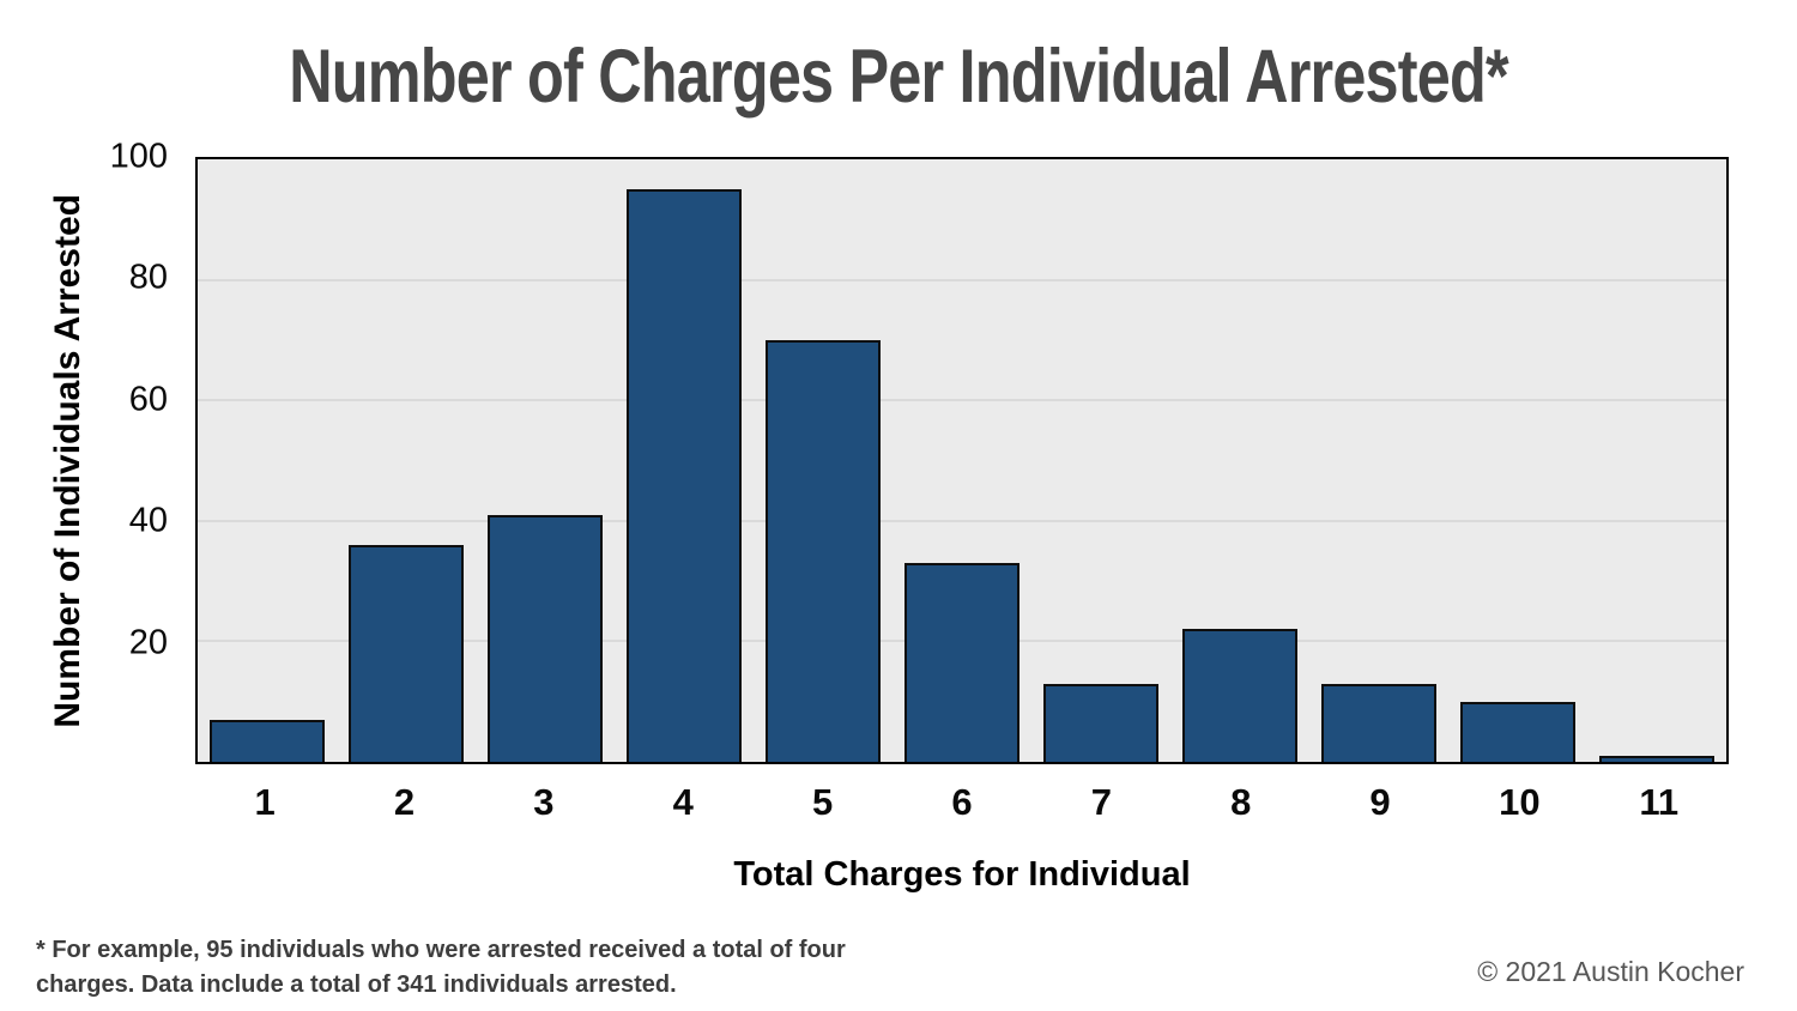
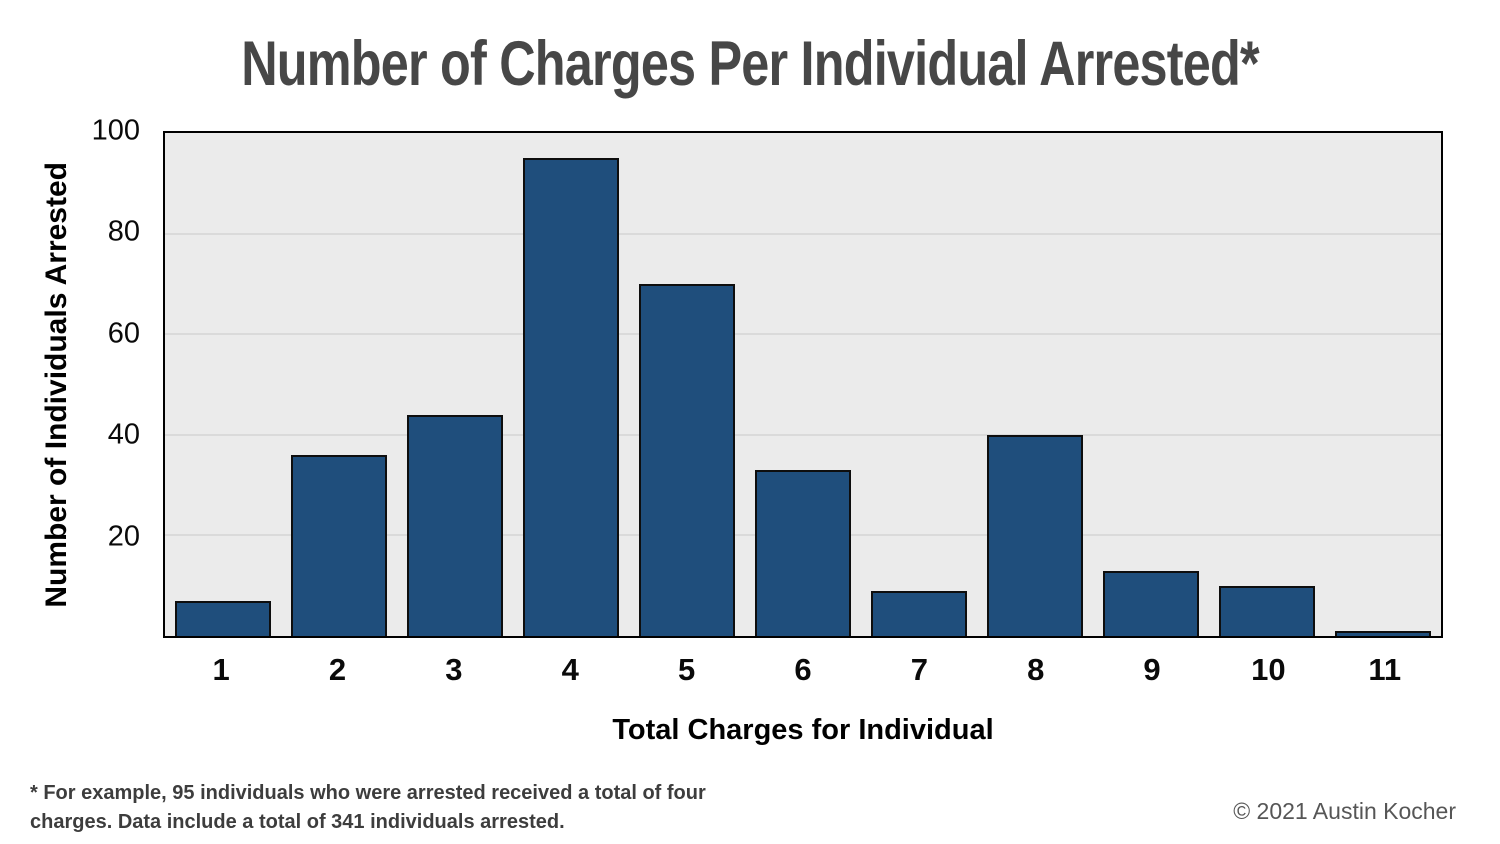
3: 41 -> 44
7: 13 -> 9
8: 22 -> 40
